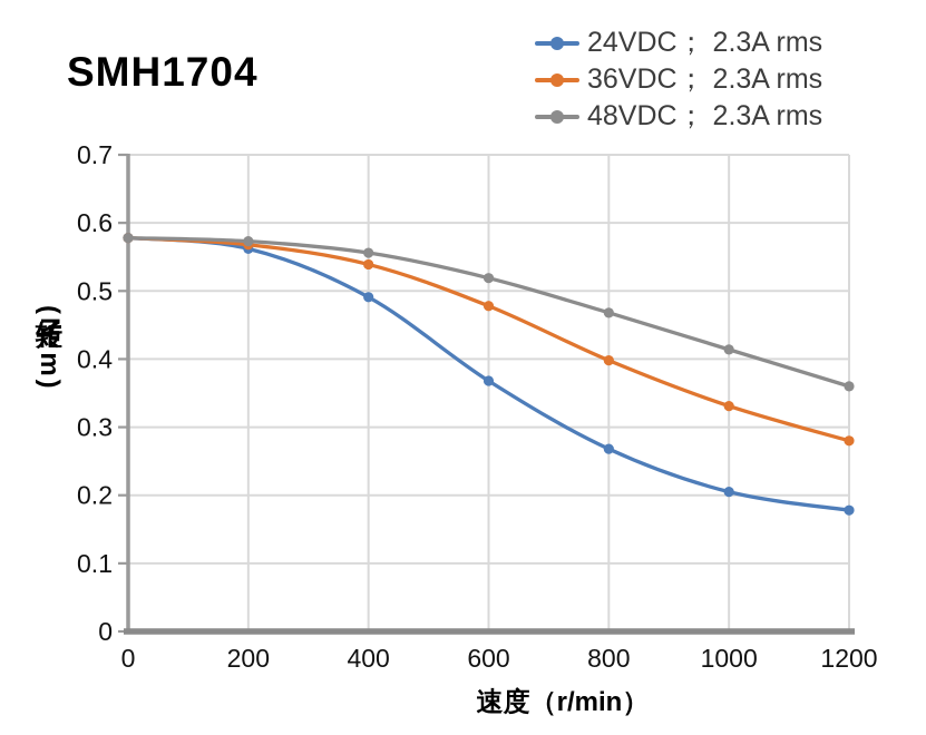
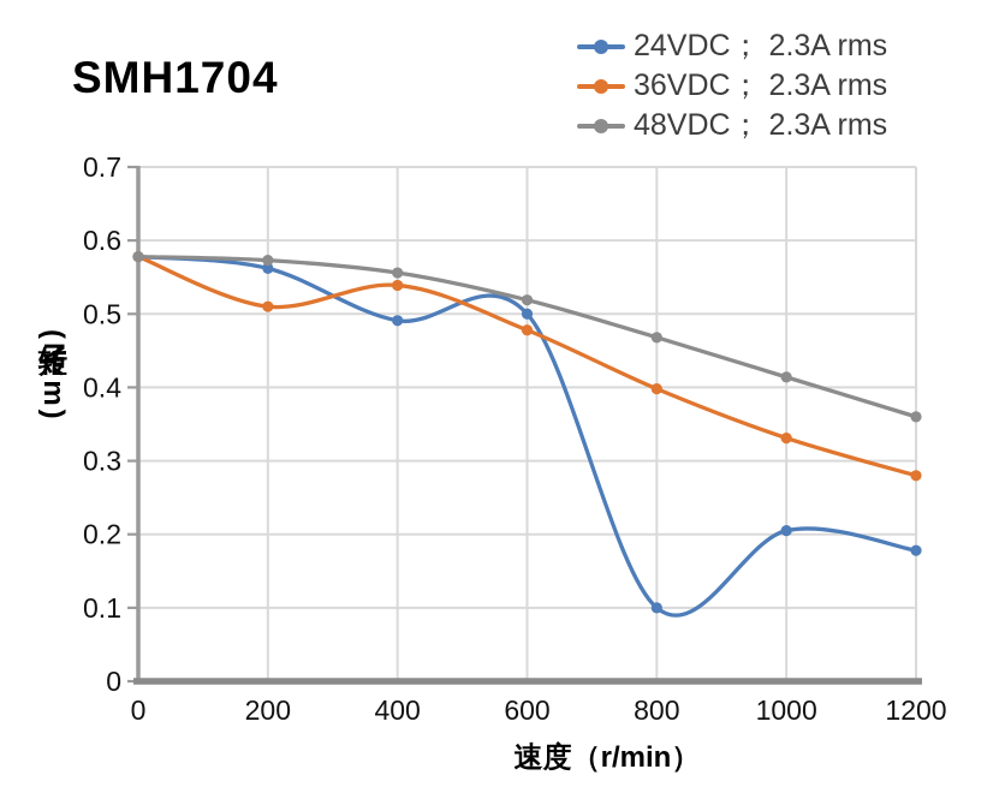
36VDC； 2.3A rms/200: 0.57 -> 0.51
24VDC； 2.3A rms/600: 0.37 -> 0.50
24VDC； 2.3A rms/800: 0.27 -> 0.10
